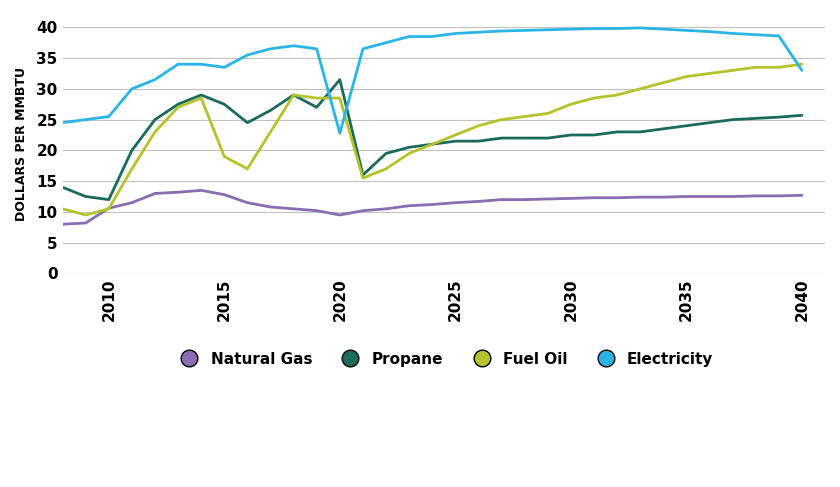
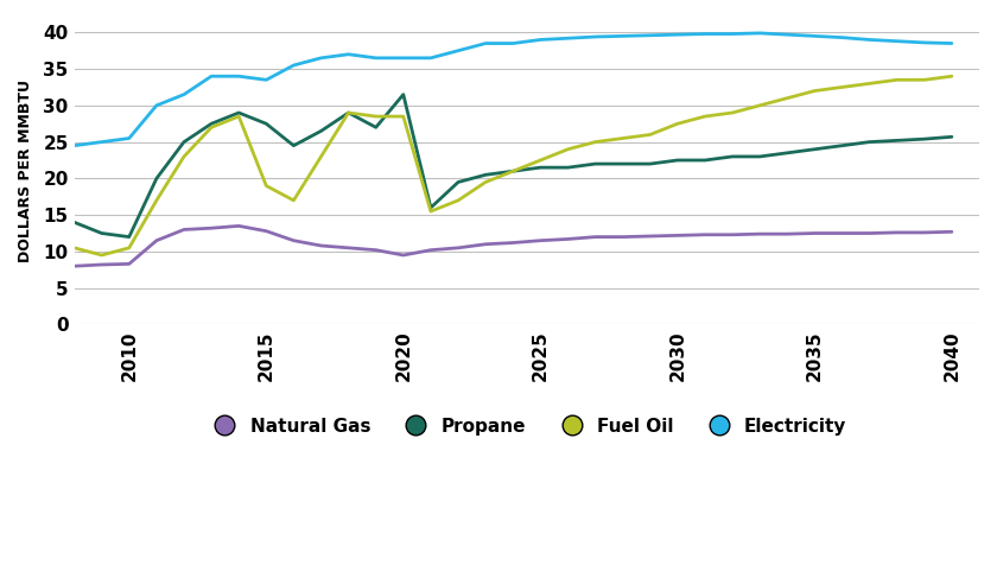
Natural Gas/2010: 10.6 -> 8.3
Electricity/2020: 22.8 -> 36.5
Electricity/2040: 33.0 -> 38.5
